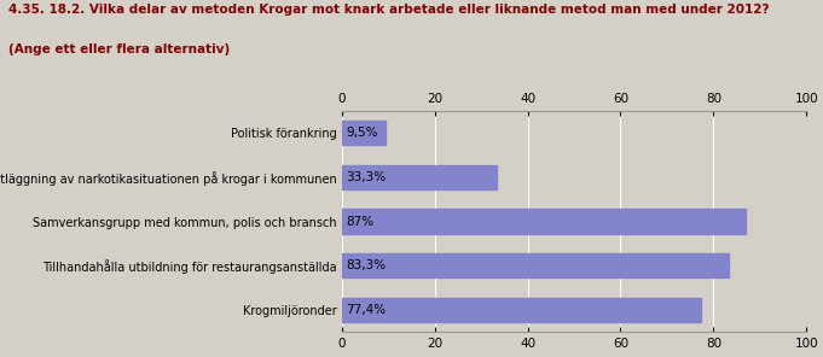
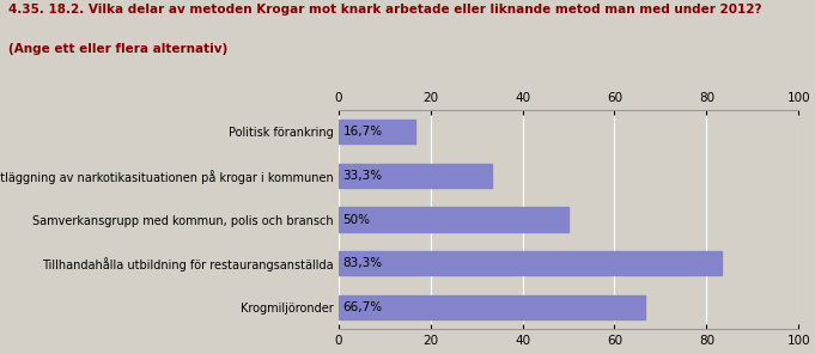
Politisk förankring: 9,5% -> 16,7%
Samverkansgrupp med kommun, polis och bransch: 87% -> 50%
Krogmiljöronder: 77,4% -> 66,7%
